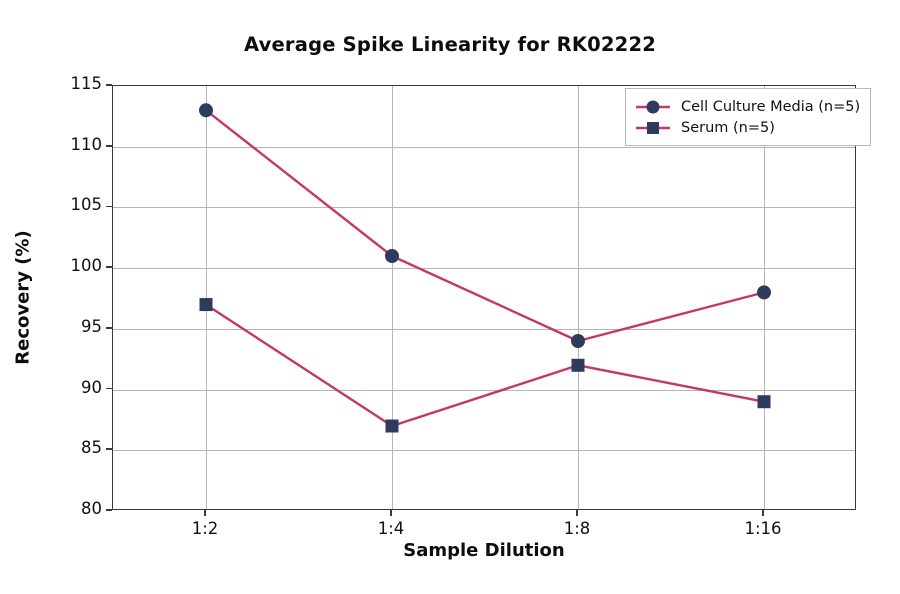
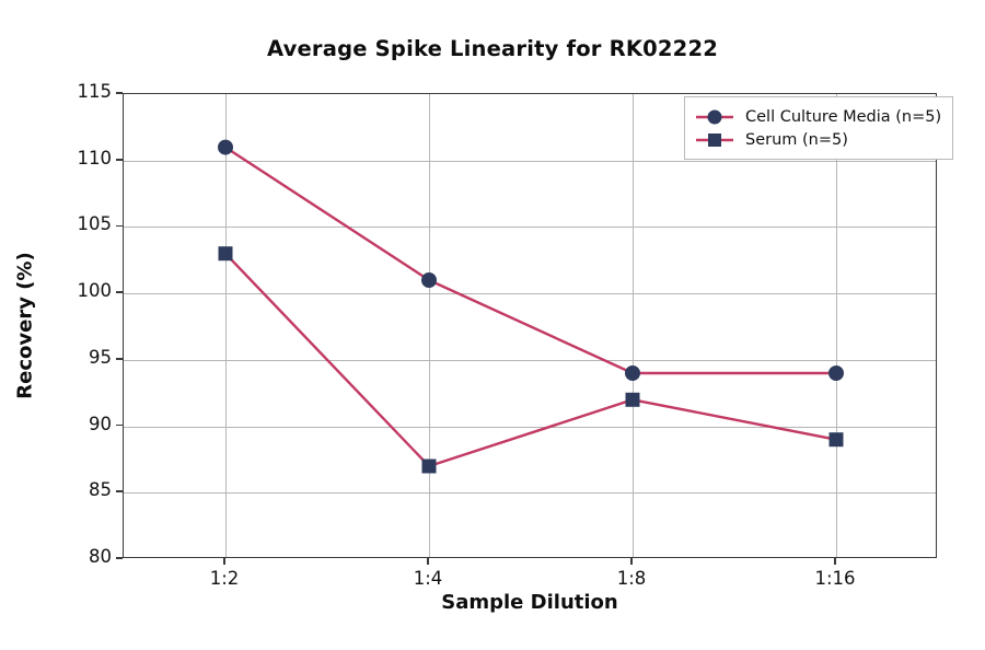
Cell Culture Media (n=5)/1:2: 113 -> 111
Serum (n=5)/1:2: 97 -> 103
Cell Culture Media (n=5)/1:16: 98 -> 94
